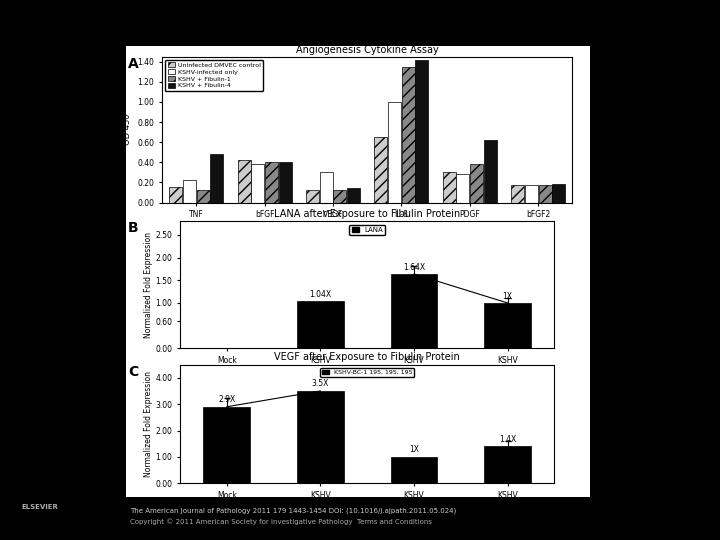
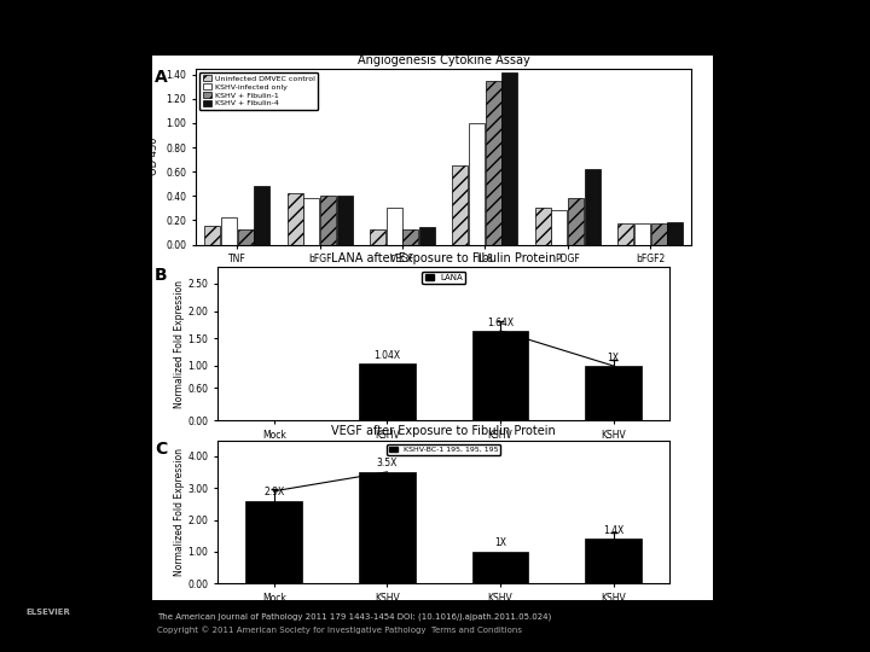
VEGF after Exposure to Fibulin Protein/Mock: 2.9 -> 2.6
